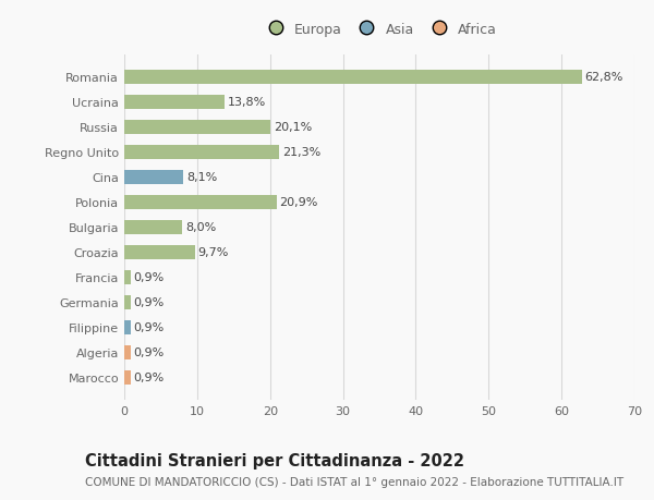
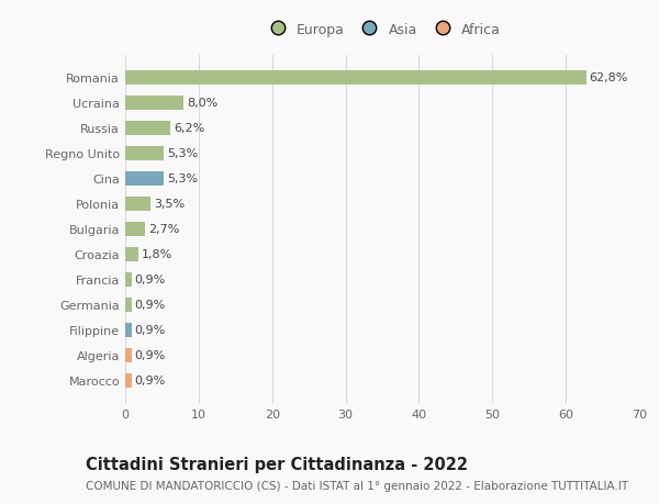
Ucraina: 13,8% -> 8,0%
Russia: 20,1% -> 6,2%
Regno Unito: 21,3% -> 5,3%
Cina: 8,1% -> 5,3%
Polonia: 20,9% -> 3,5%
Bulgaria: 8,0% -> 2,7%
Croazia: 9,7% -> 1,8%
